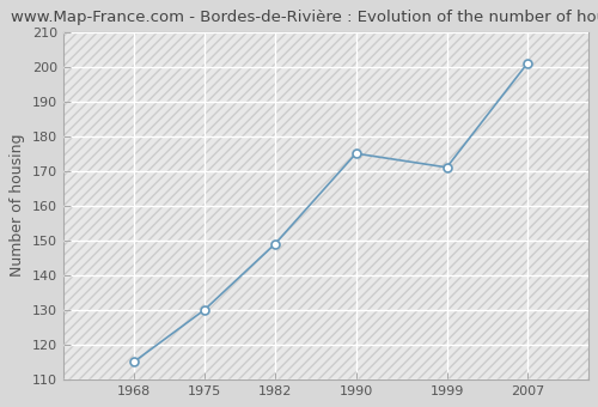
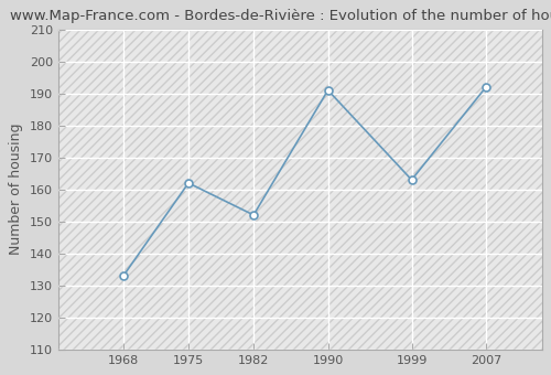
1968: 115 -> 133
1975: 130 -> 162
1982: 149 -> 152
1990: 175 -> 191
1999: 171 -> 163
2007: 201 -> 192
